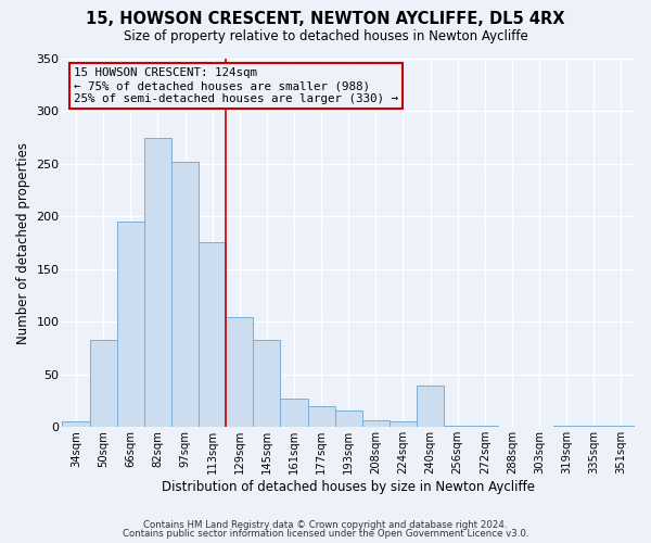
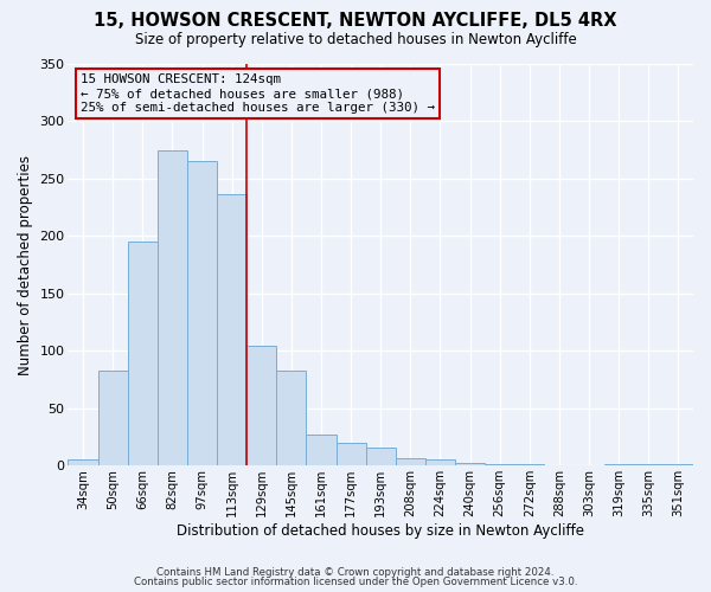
97sqm: 252 -> 265
113sqm: 176 -> 237
240sqm: 40 -> 2
